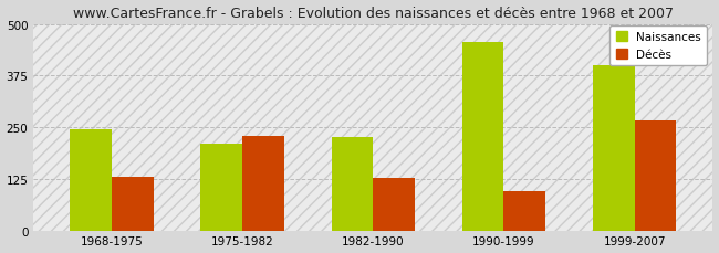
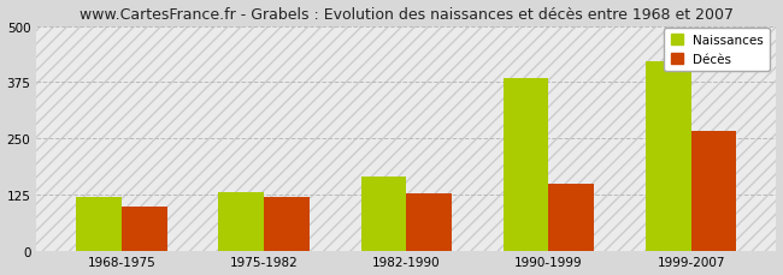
Naissances/1968-1975: 245 -> 120
Décès/1968-1975: 130 -> 98
Naissances/1975-1982: 210 -> 130
Décès/1975-1982: 230 -> 118
Naissances/1982-1990: 225 -> 165
Naissances/1990-1999: 455 -> 385
Décès/1990-1999: 95 -> 148
Naissances/1999-2007: 400 -> 422
